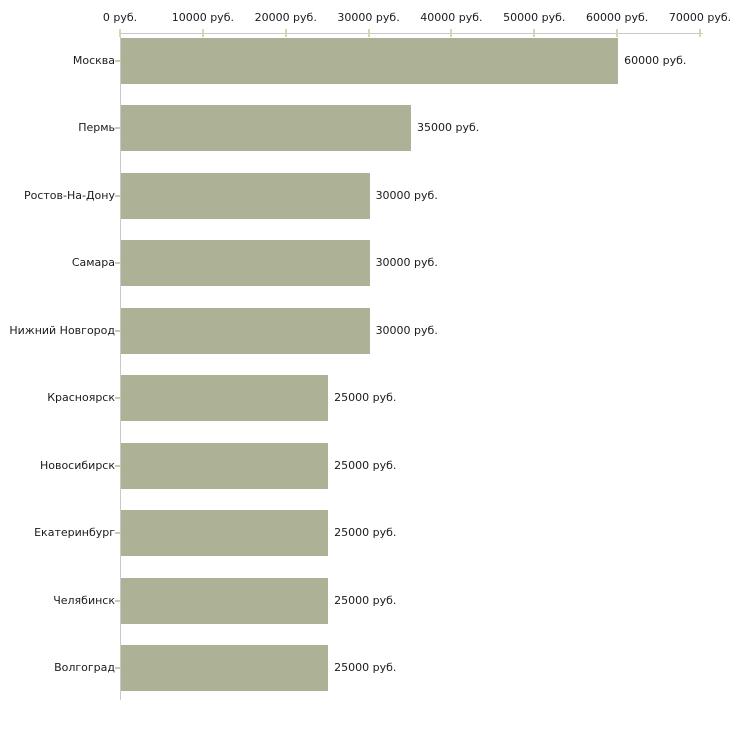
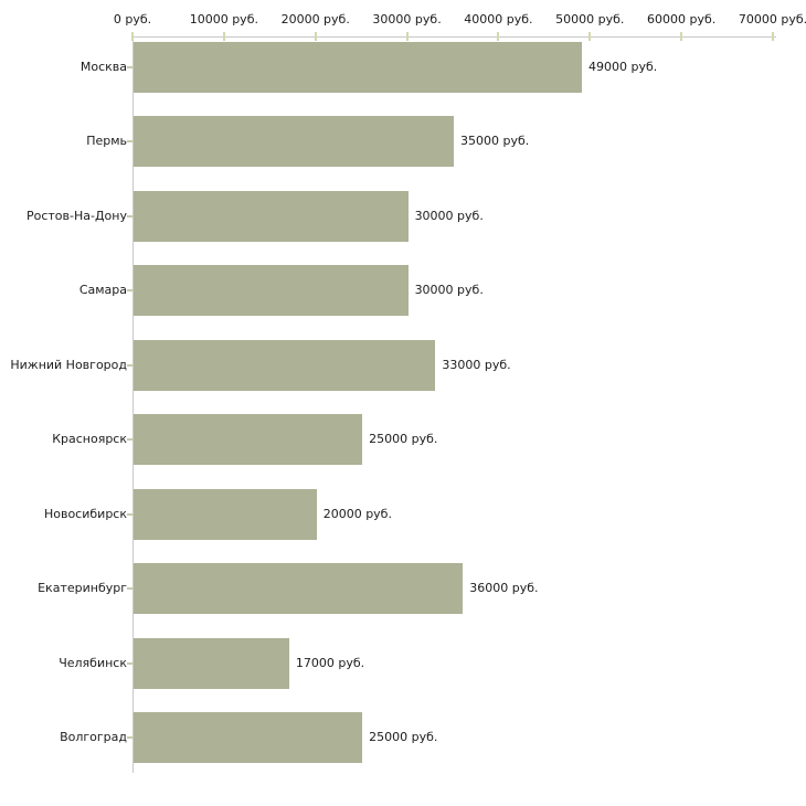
Москва: 60000 -> 49000
Нижний Новгород: 30000 -> 33000
Новосибирск: 25000 -> 20000
Екатеринбург: 25000 -> 36000
Челябинск: 25000 -> 17000
